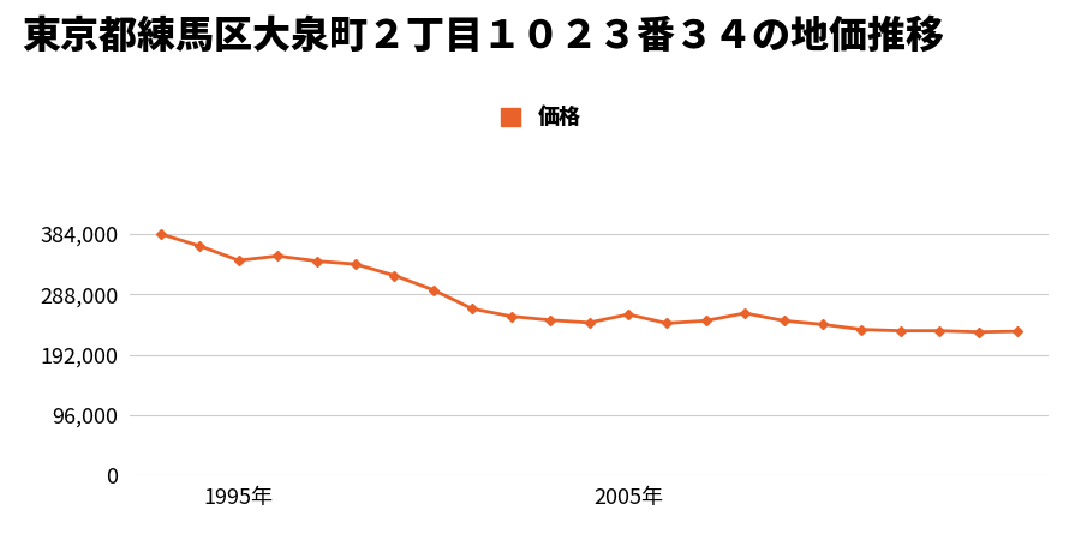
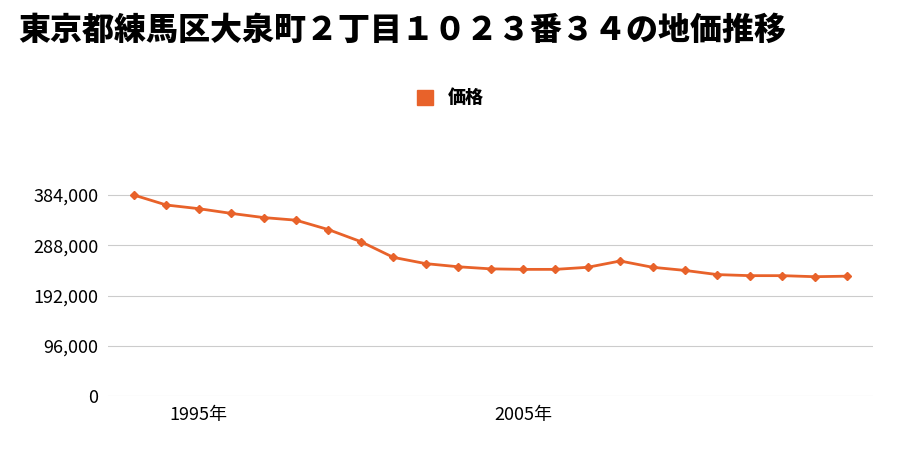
1995年: 342,000 -> 358,000
2005年: 256,000 -> 242,000
